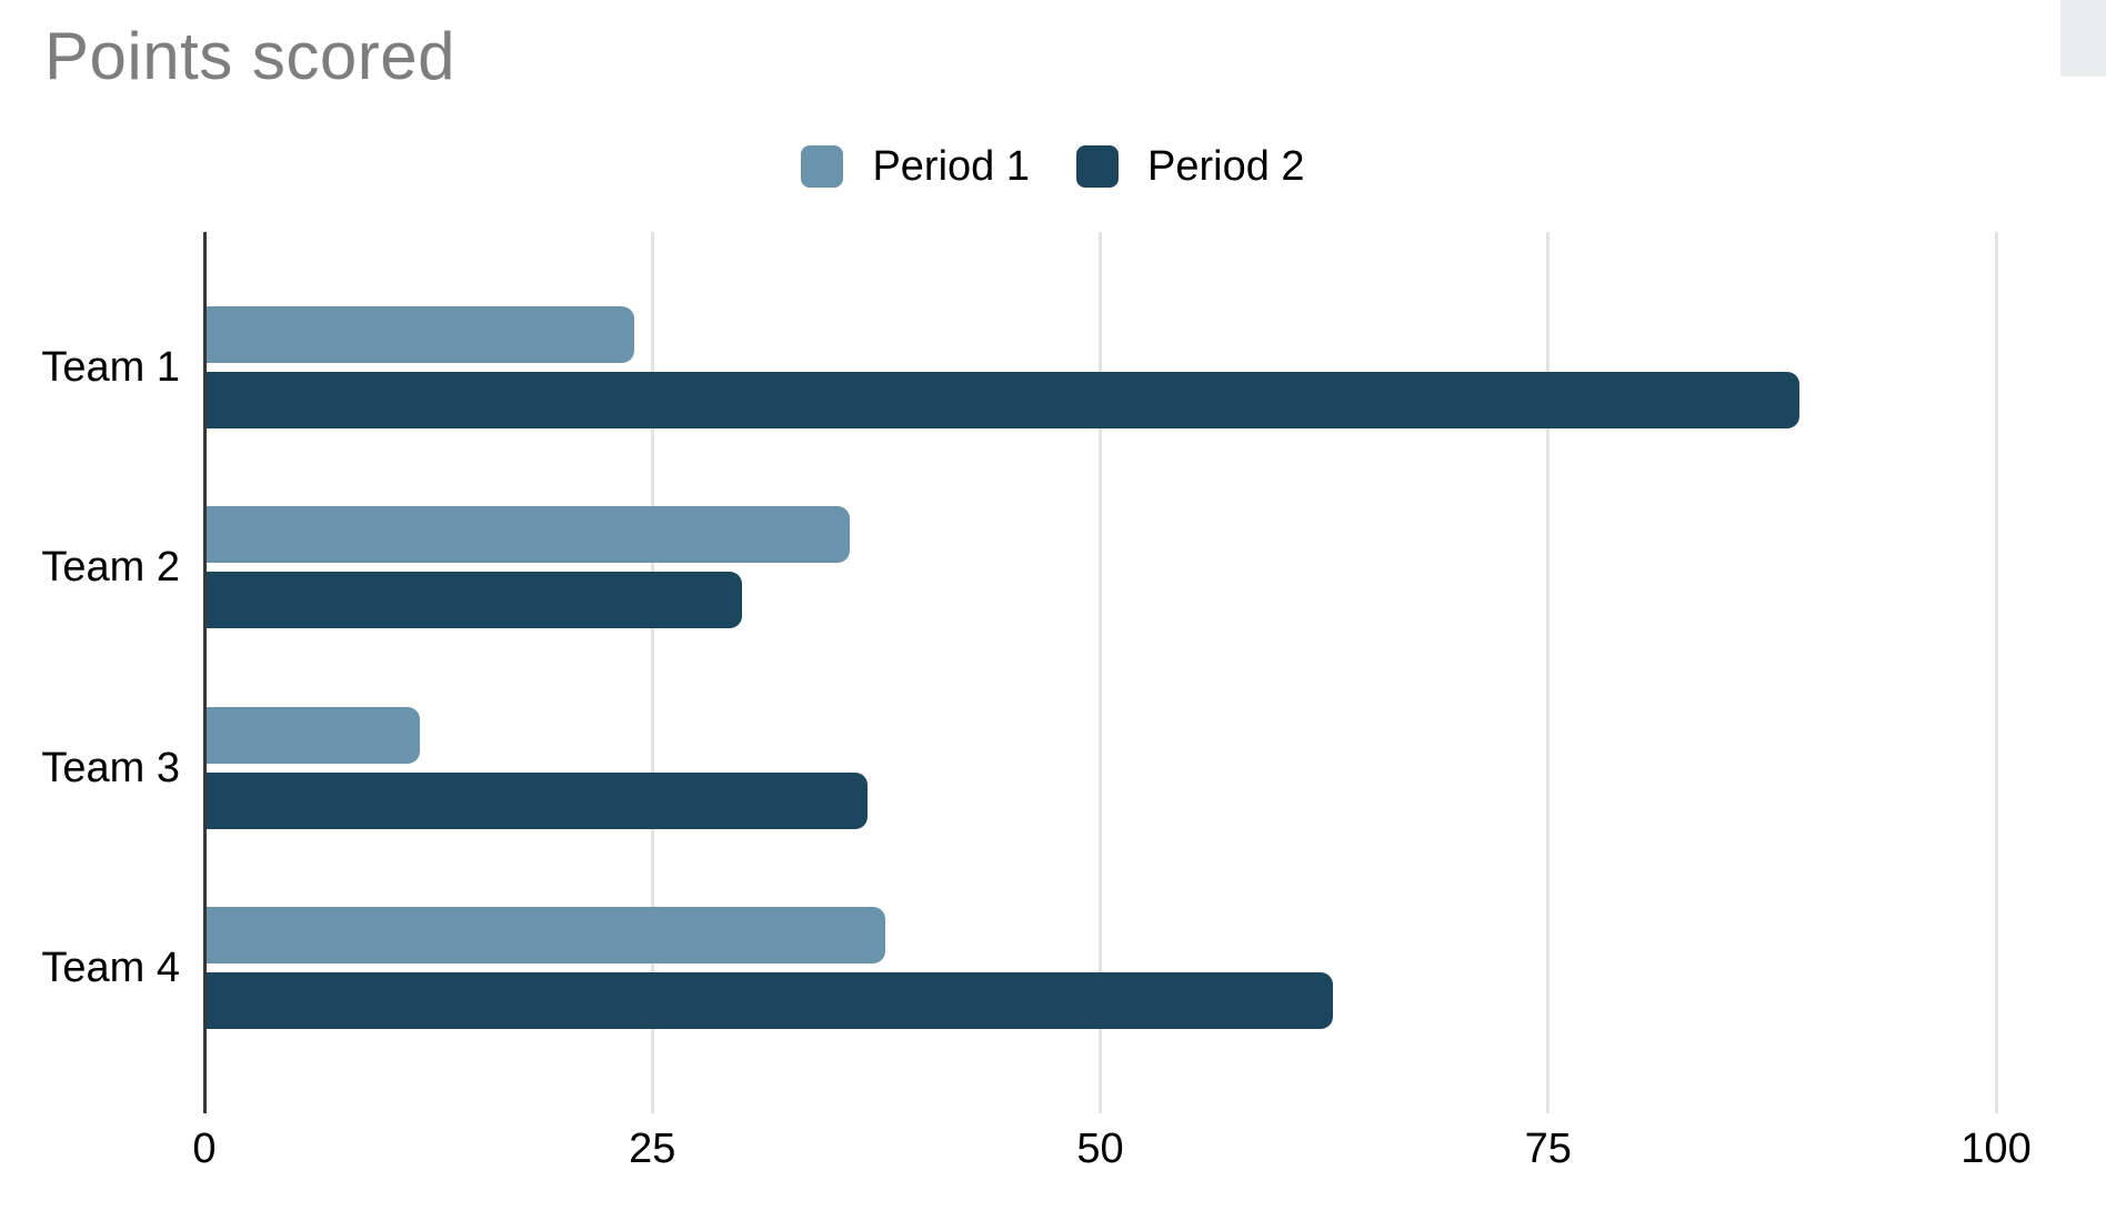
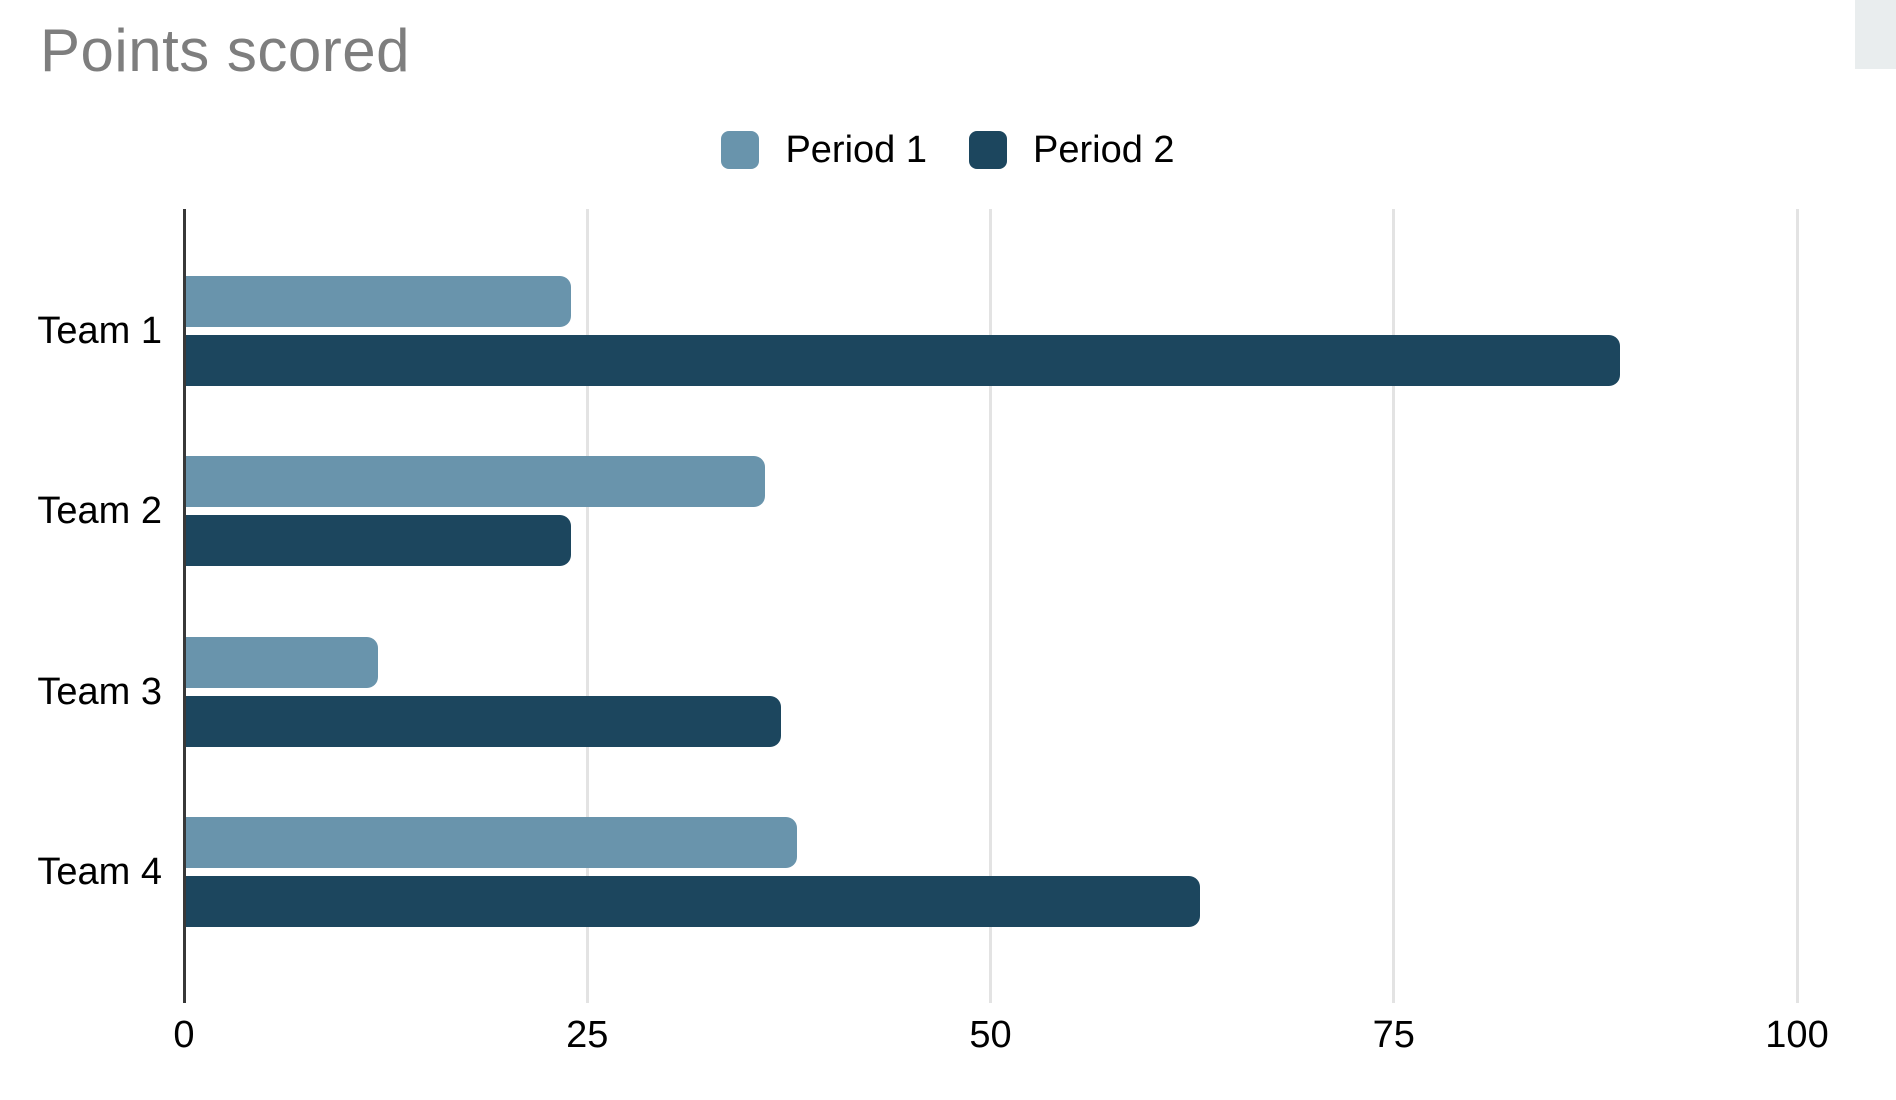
Period 2/Team 2: 30 -> 24
